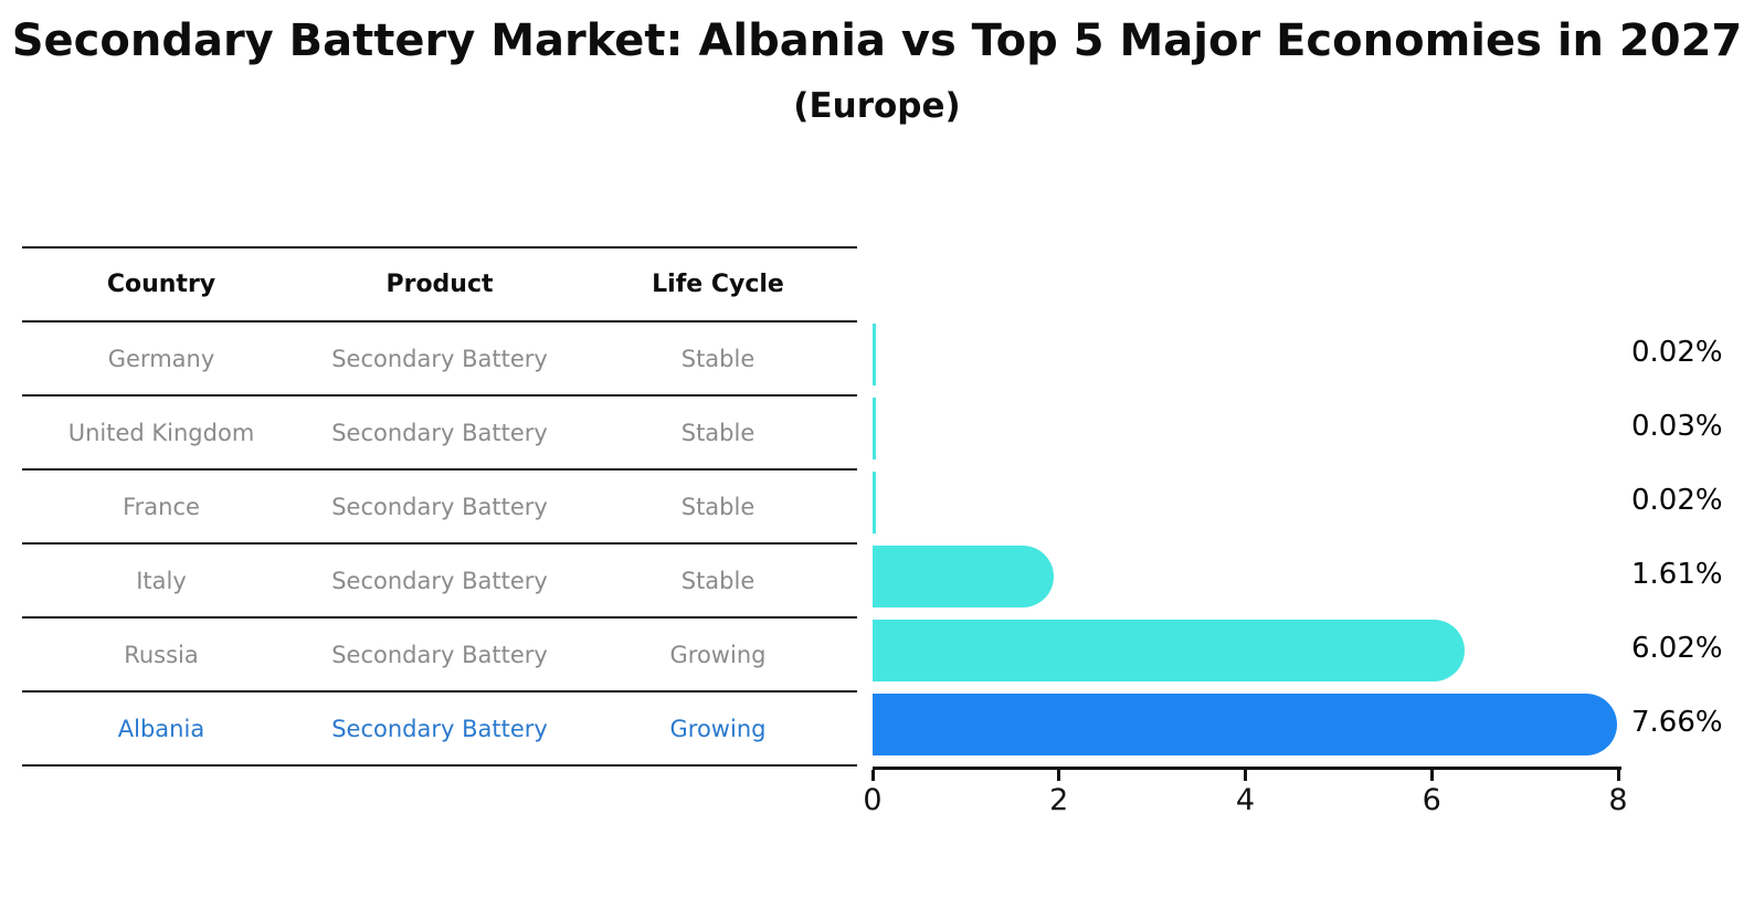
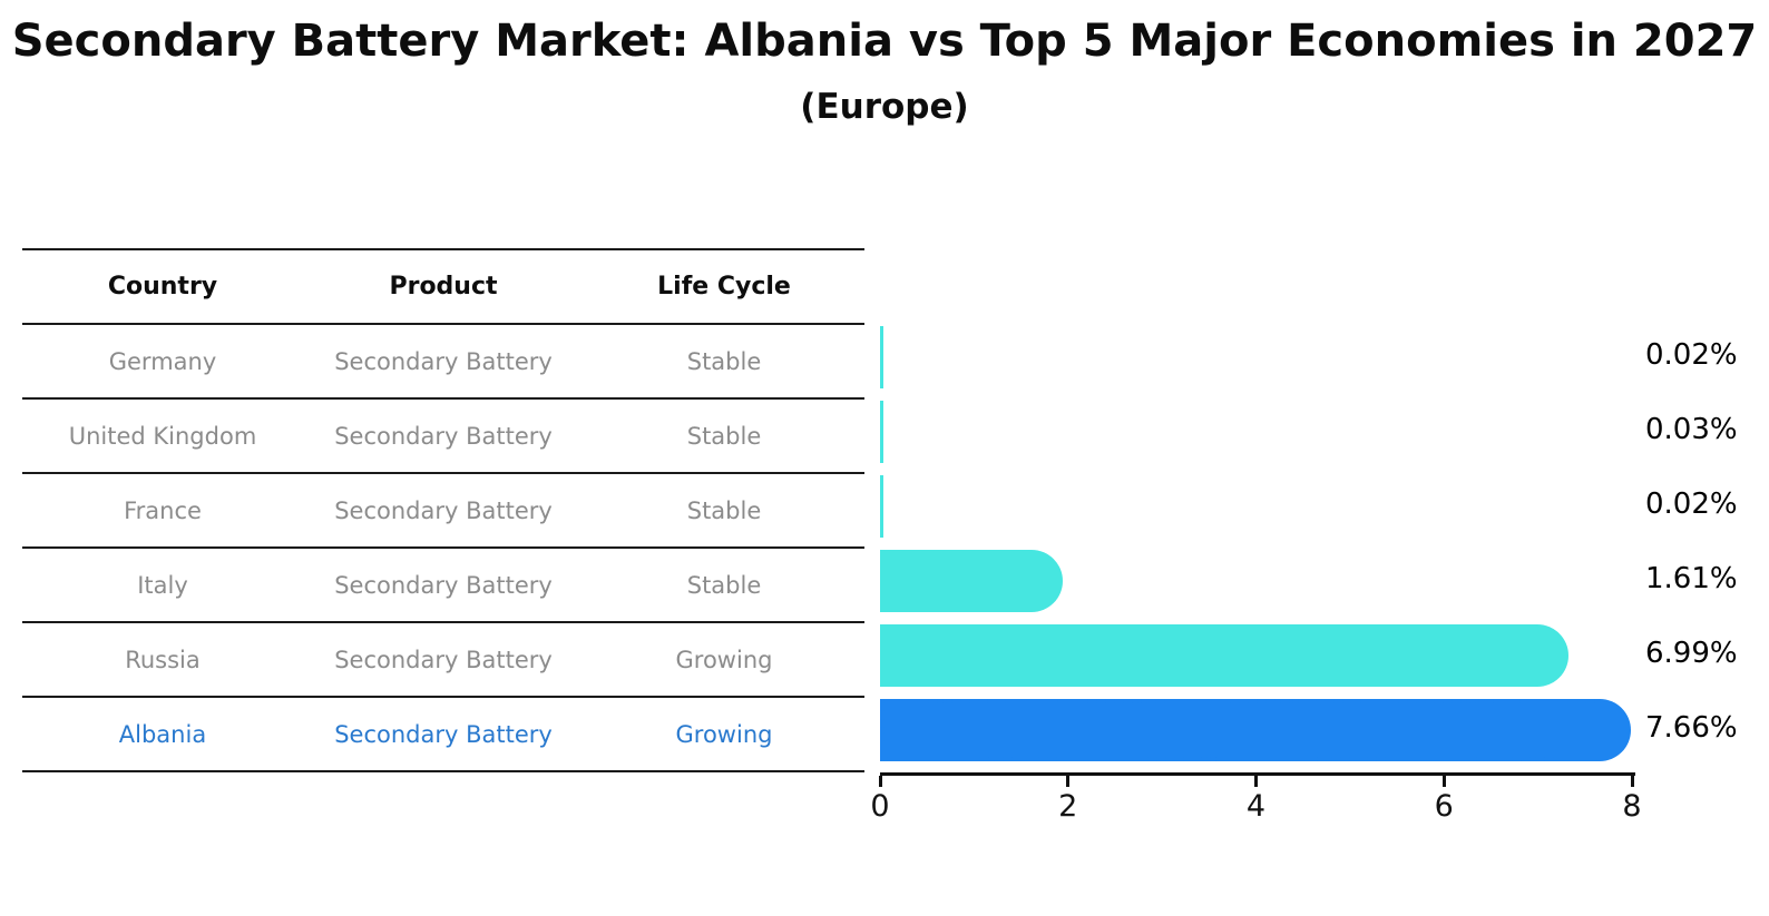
Russia: 6.02% -> 6.99%
